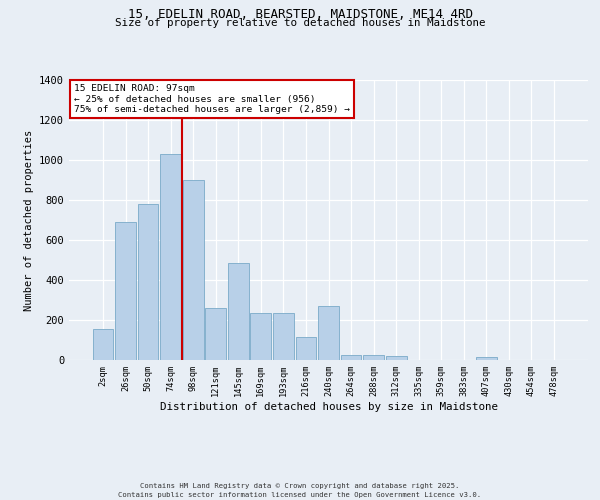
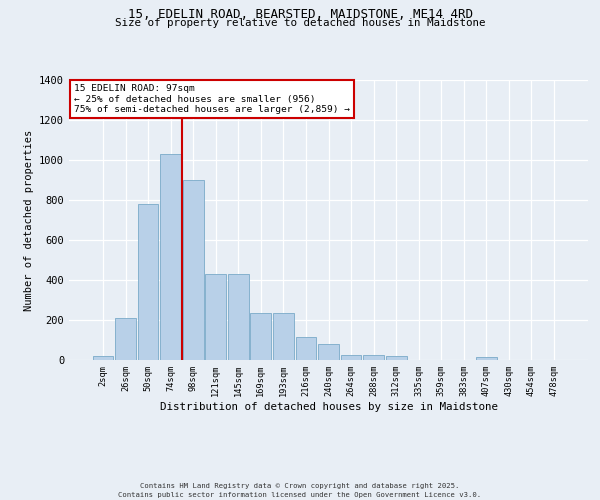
2sqm: 155 -> 20
26sqm: 690 -> 210
121sqm: 260 -> 430
145sqm: 485 -> 430
240sqm: 270 -> 80
